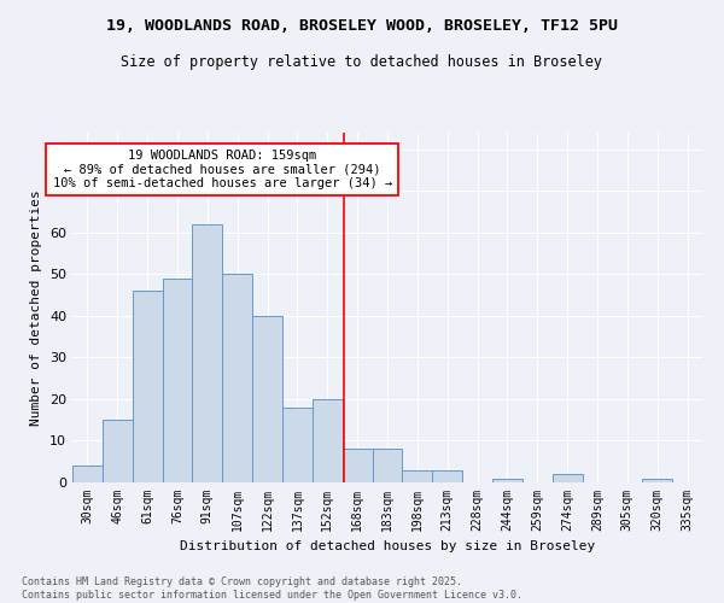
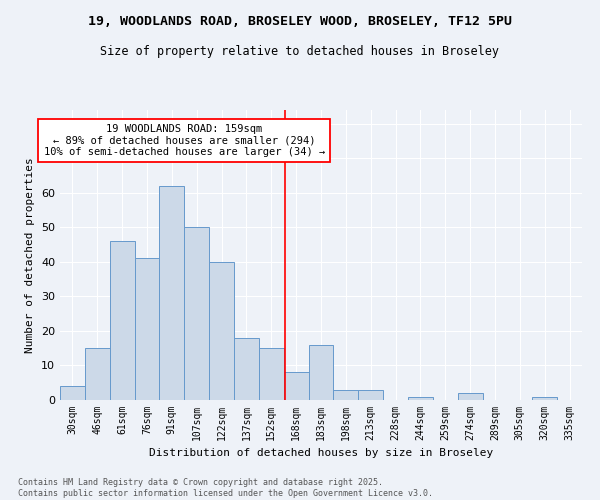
76sqm: 49 -> 41
152sqm: 20 -> 15
183sqm: 8 -> 16
